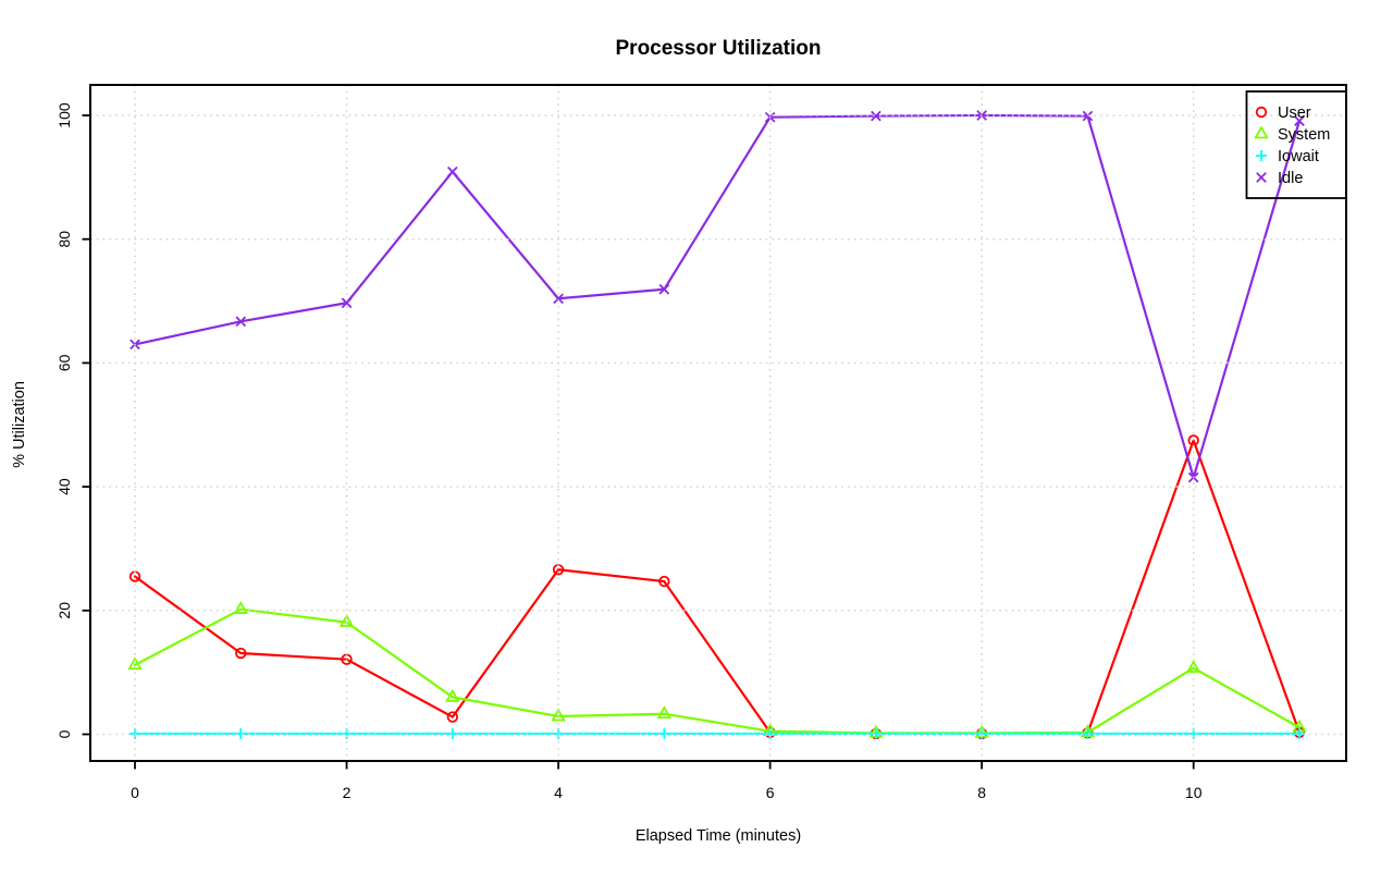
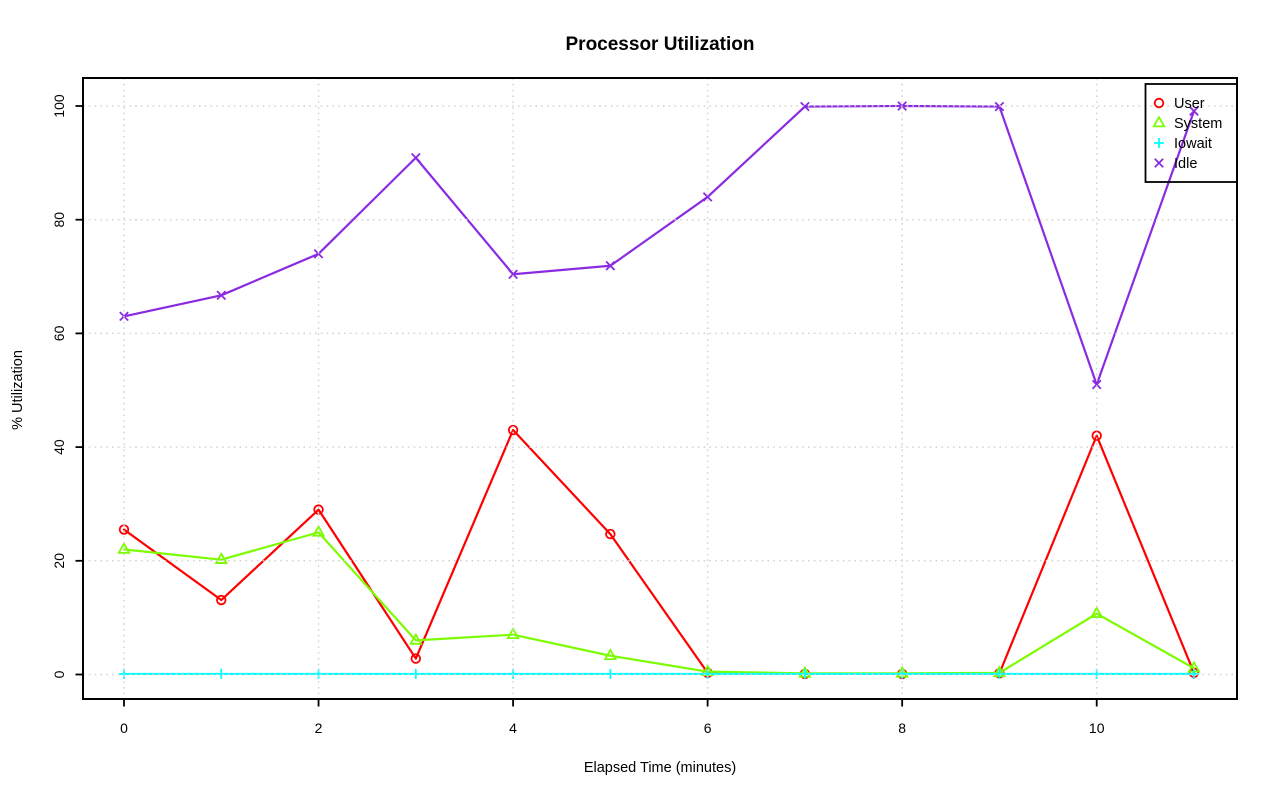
System/0: 11 -> 22
User/2: 12 -> 29
System/2: 18 -> 25
Idle/2: 70 -> 74
User/4: 27 -> 43
System/4: 3 -> 7
Idle/6: 100 -> 84
User/10: 48 -> 42
Idle/10: 42 -> 51
